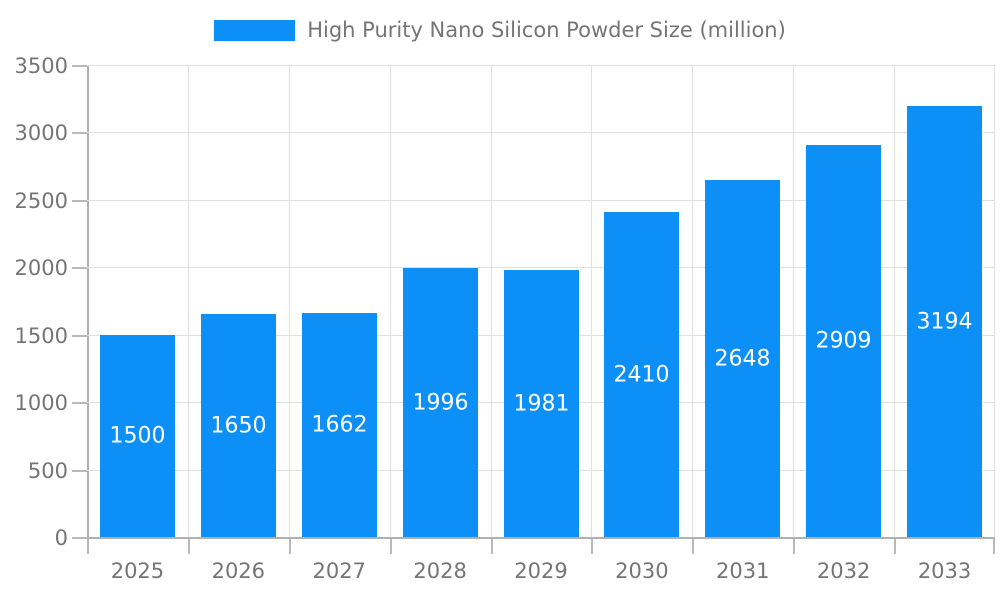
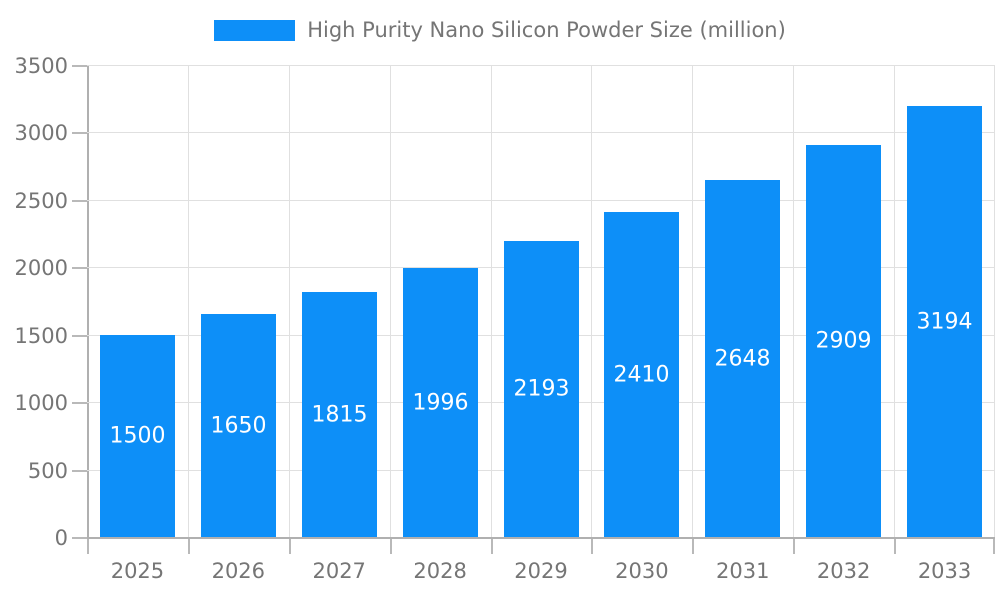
2027: 1662 -> 1815
2029: 1981 -> 2193
